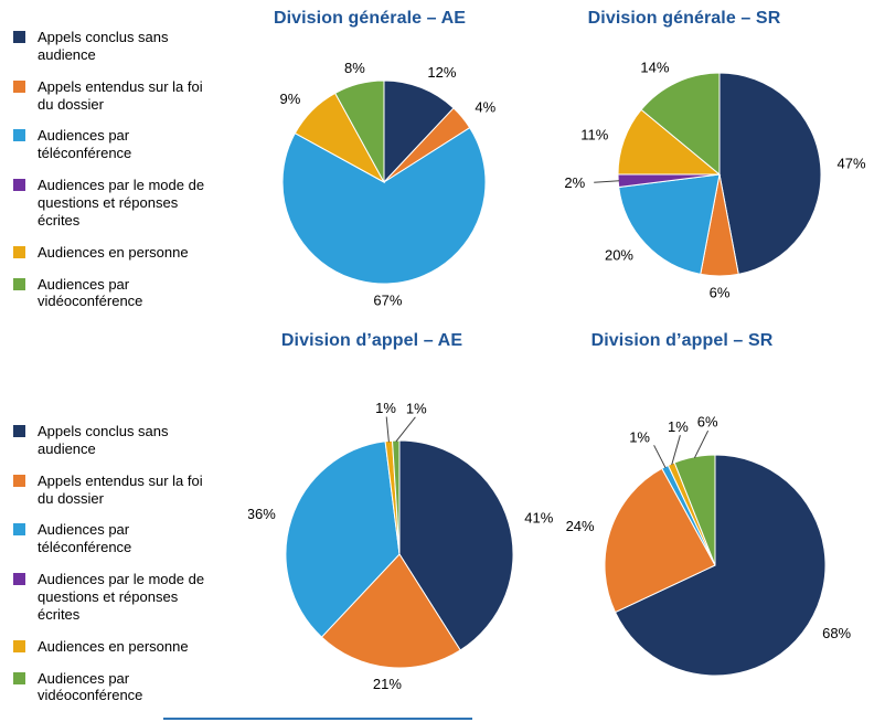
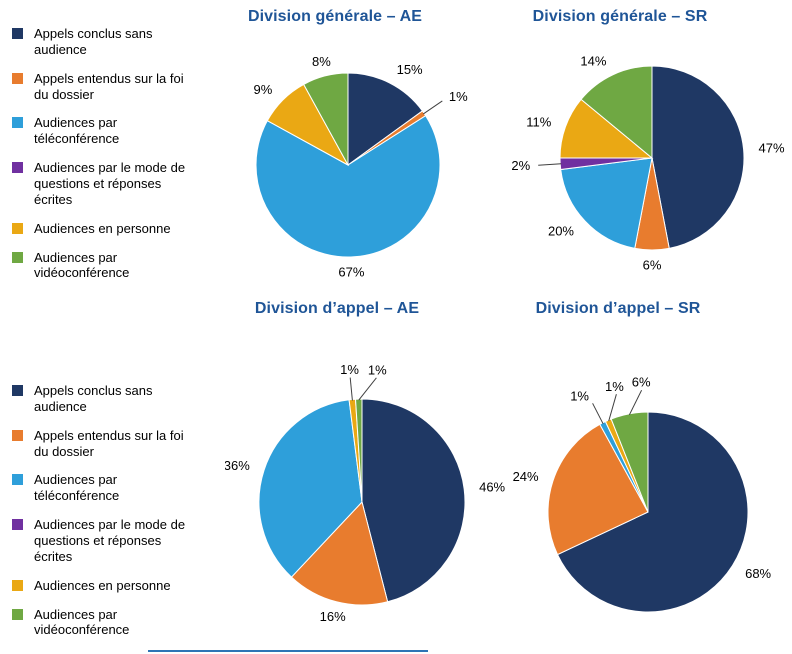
Division générale – AE/Appels conclus sans audience: 12% -> 15%
Division générale – AE/Appels entendus sur la foi du dossier: 4% -> 1%
Division d’appel – AE/Appels conclus sans audience: 41% -> 46%
Division d’appel – AE/Appels entendus sur la foi du dossier: 21% -> 16%
